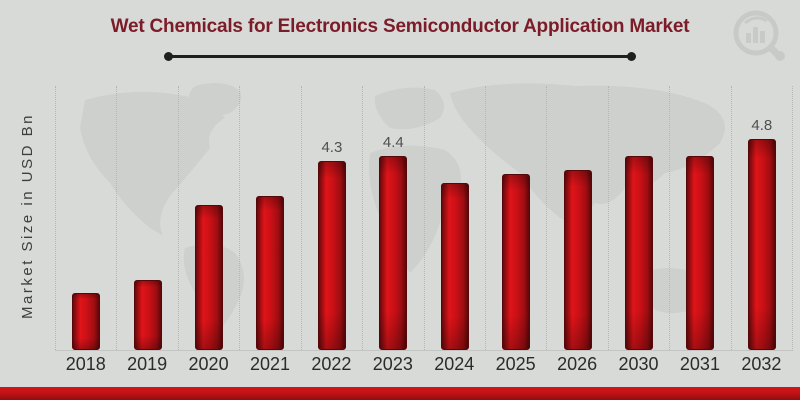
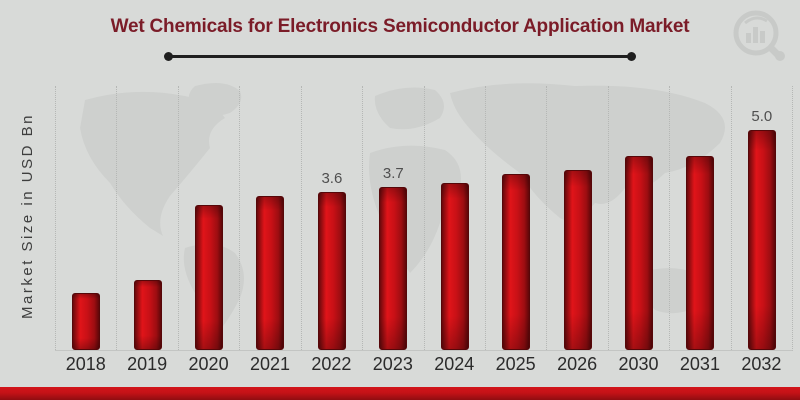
2022: 4.3 -> 3.6
2023: 4.4 -> 3.7
2032: 4.8 -> 5.0
